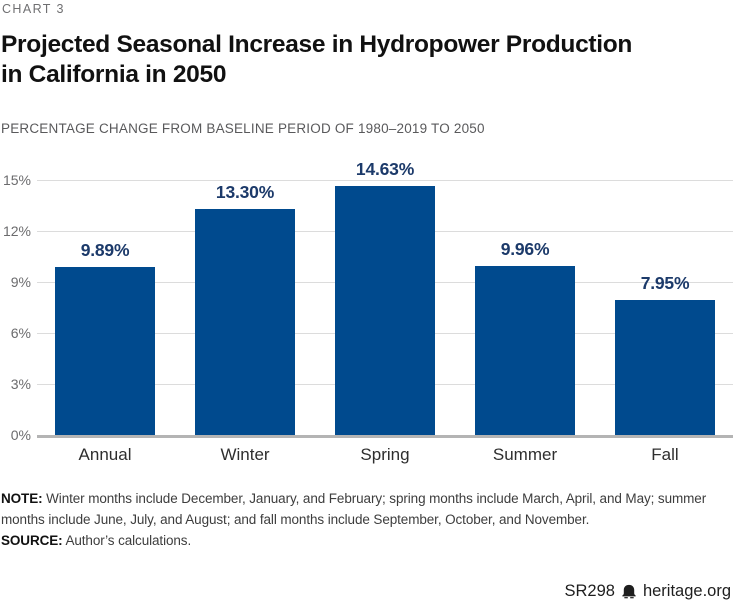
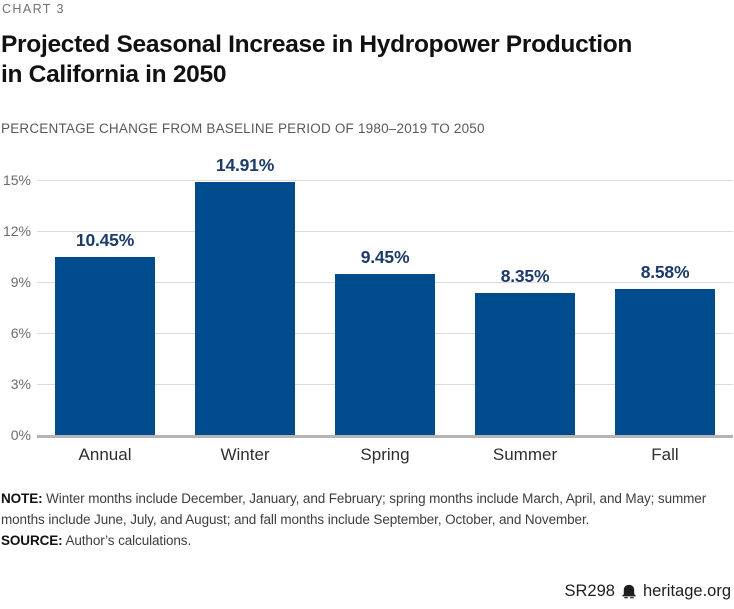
Annual: 9.89% -> 10.45%
Winter: 13.30% -> 14.91%
Spring: 14.63% -> 9.45%
Summer: 9.96% -> 8.35%
Fall: 7.95% -> 8.58%
